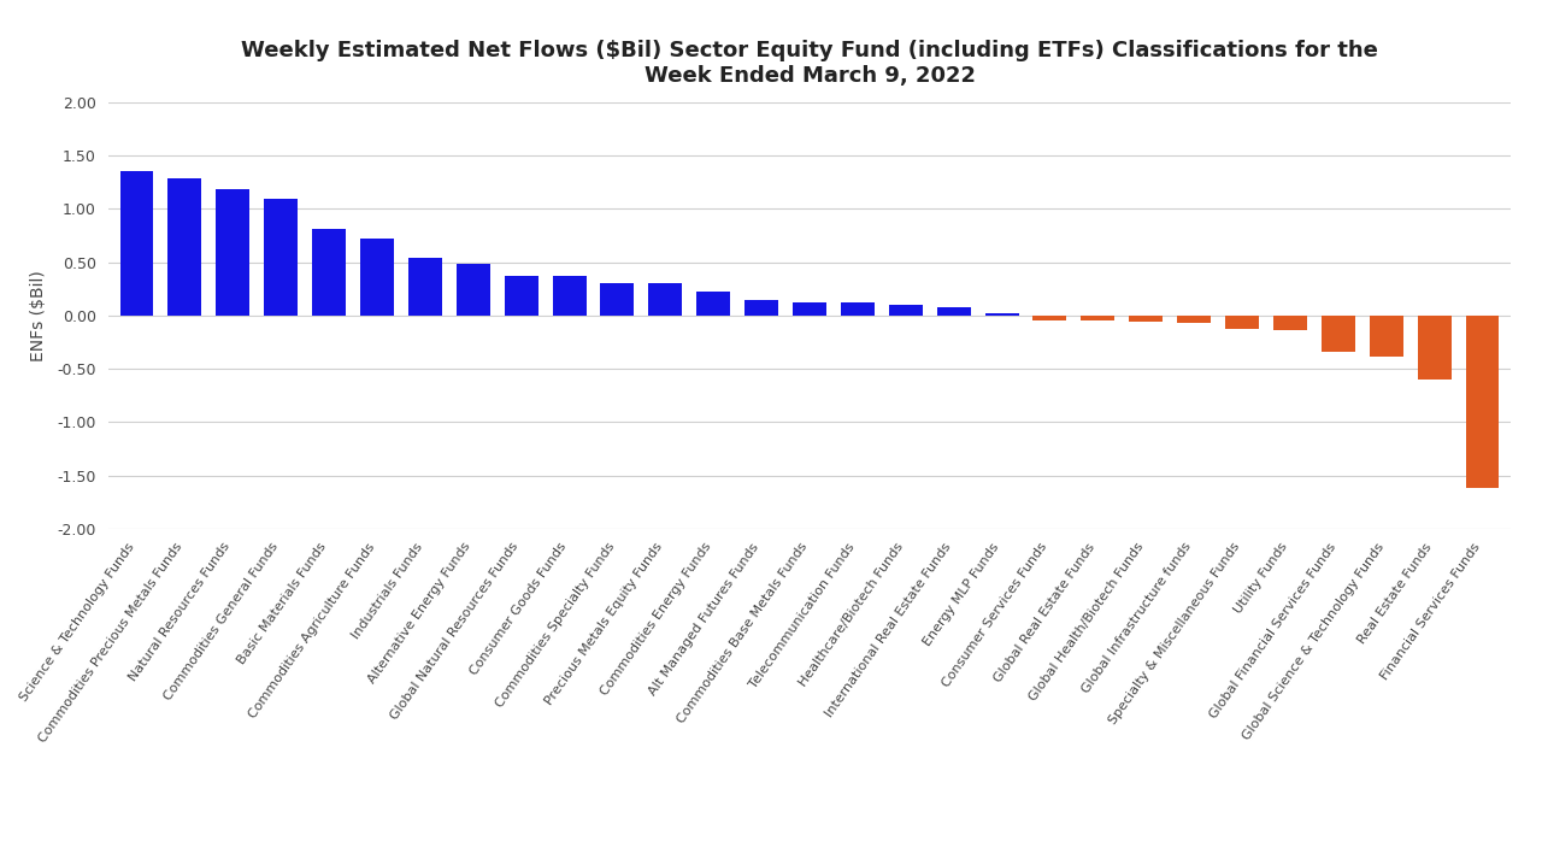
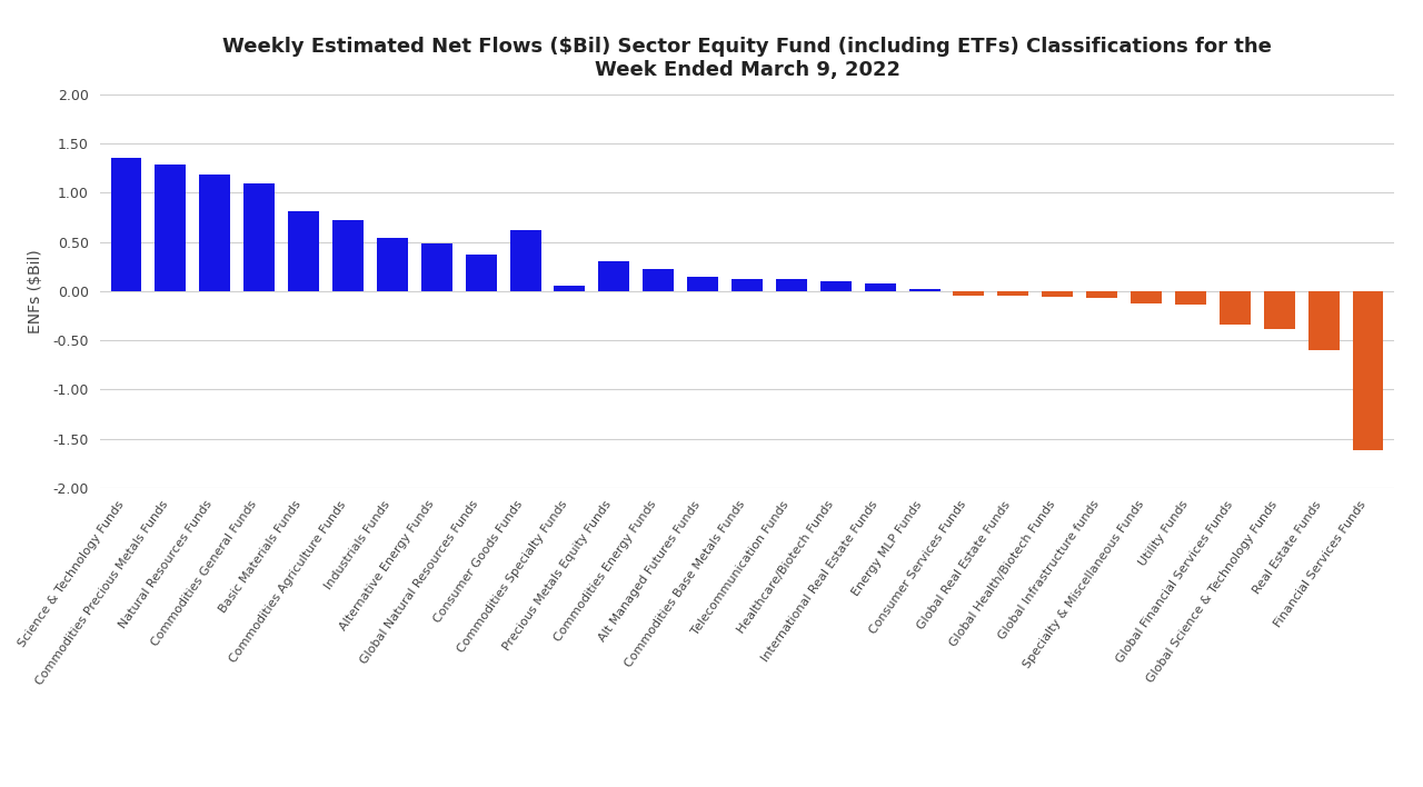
Consumer Goods Funds: 0.37 -> 0.62
Commodities Specialty Funds: 0.31 -> 0.06
